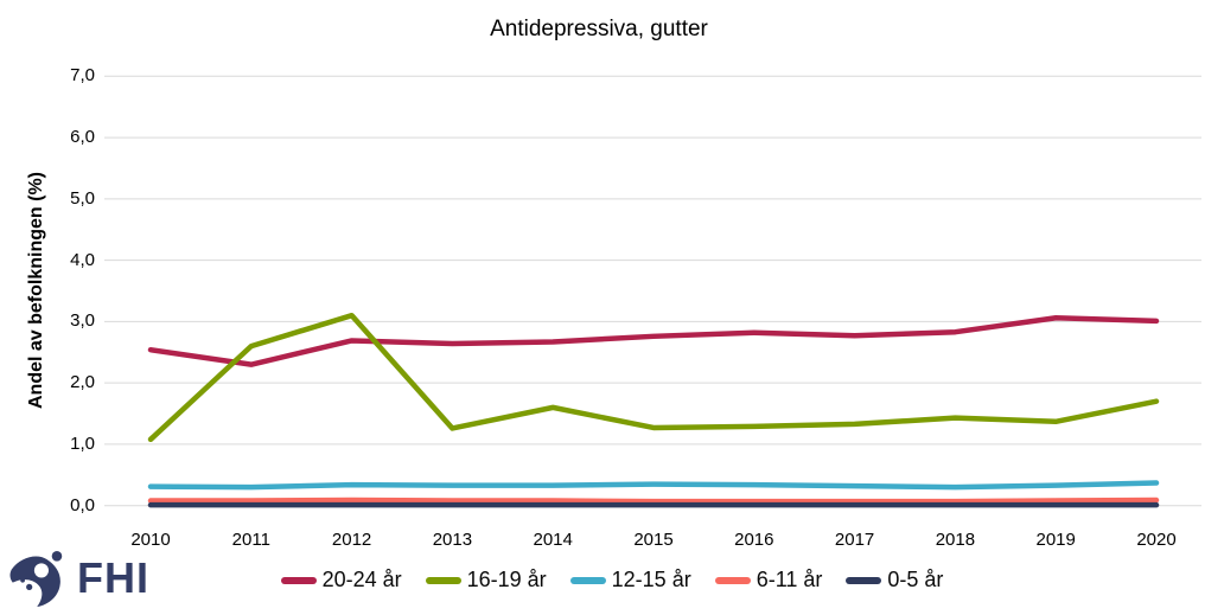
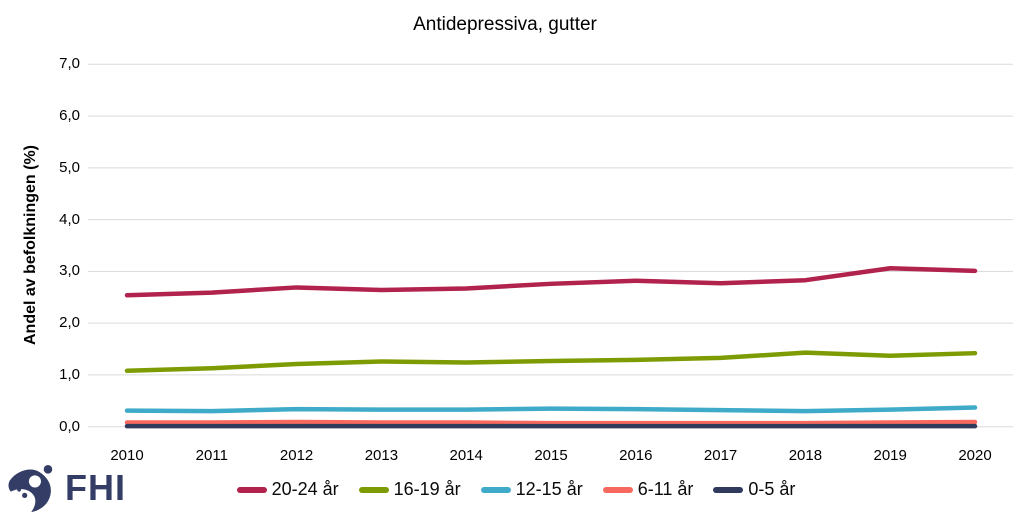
20-24 år/2011: 2,3 -> 2,6
16-19 år/2011: 2,6 -> 1,1
16-19 år/2012: 3,1 -> 1,2
16-19 år/2014: 1,6 -> 1,2
16-19 år/2020: 1,7 -> 1,4
